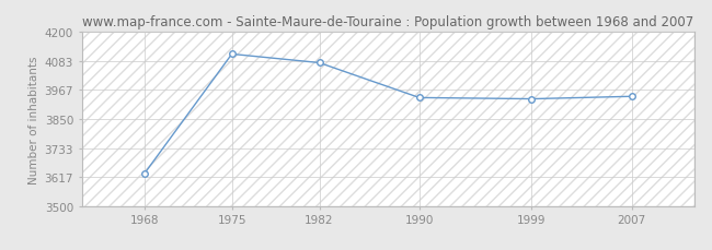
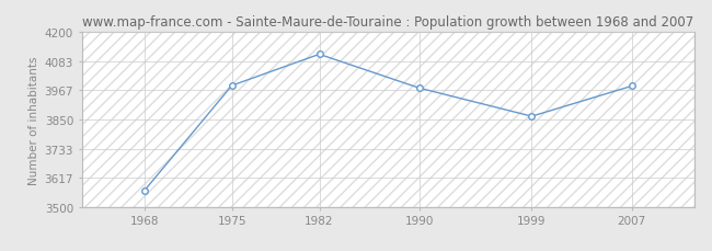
1968: 3630 -> 3565
1975: 4110 -> 3985
1982: 4075 -> 4110
1990: 3935 -> 3975
1999: 3930 -> 3862
2007: 3940 -> 3983
